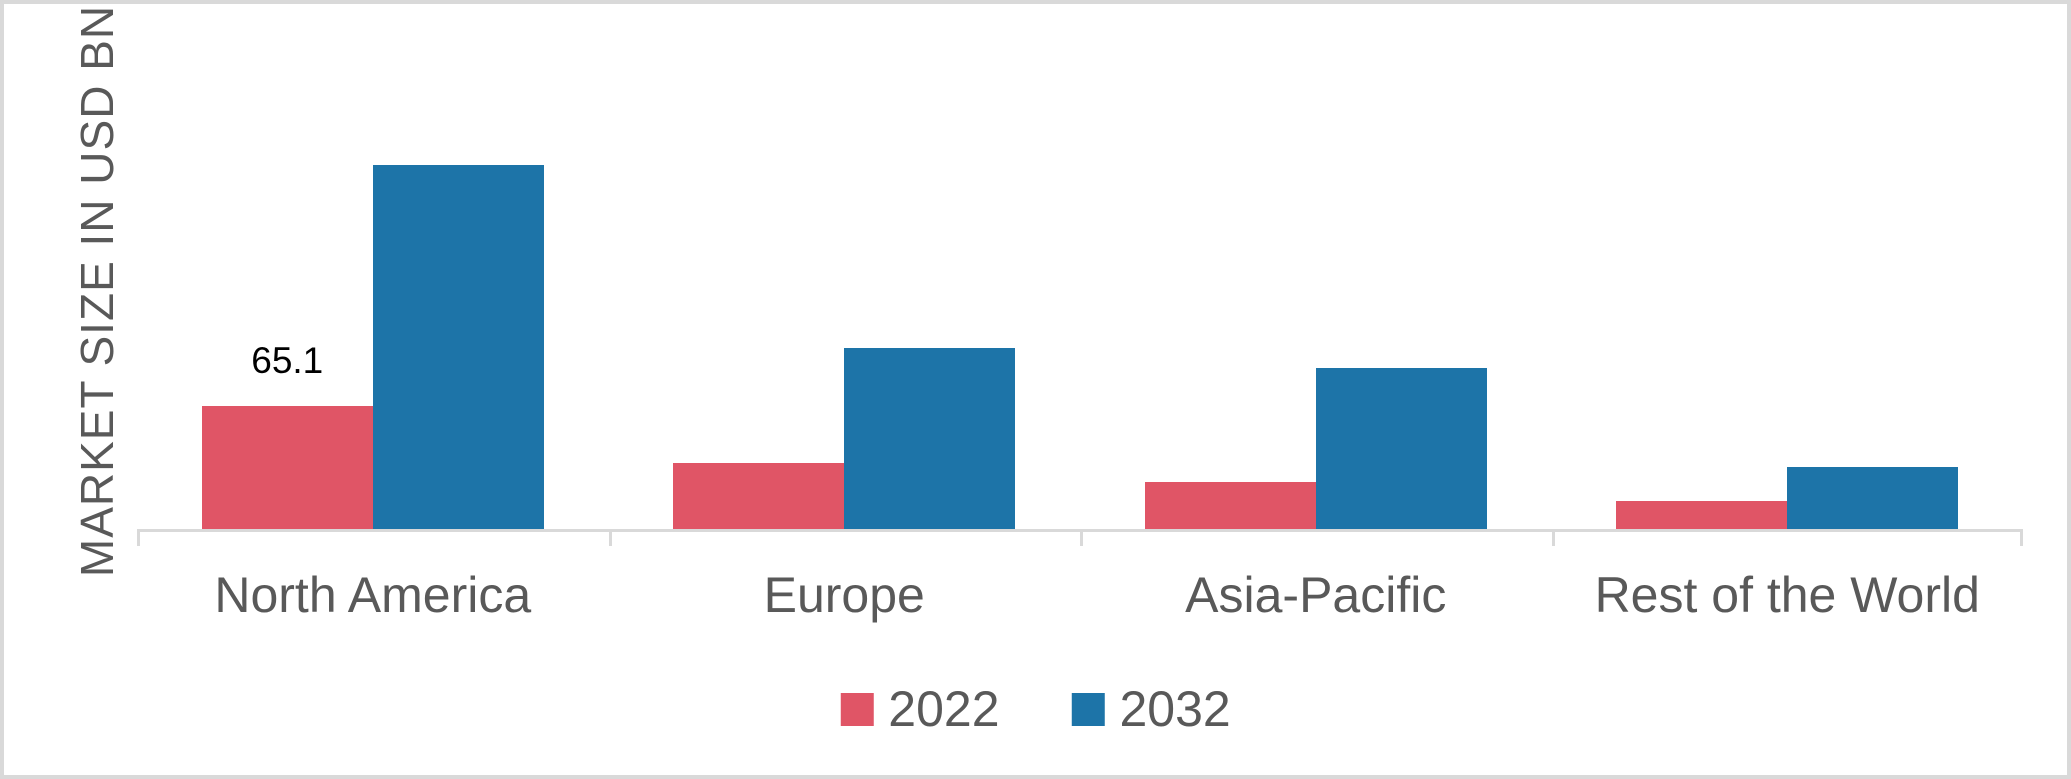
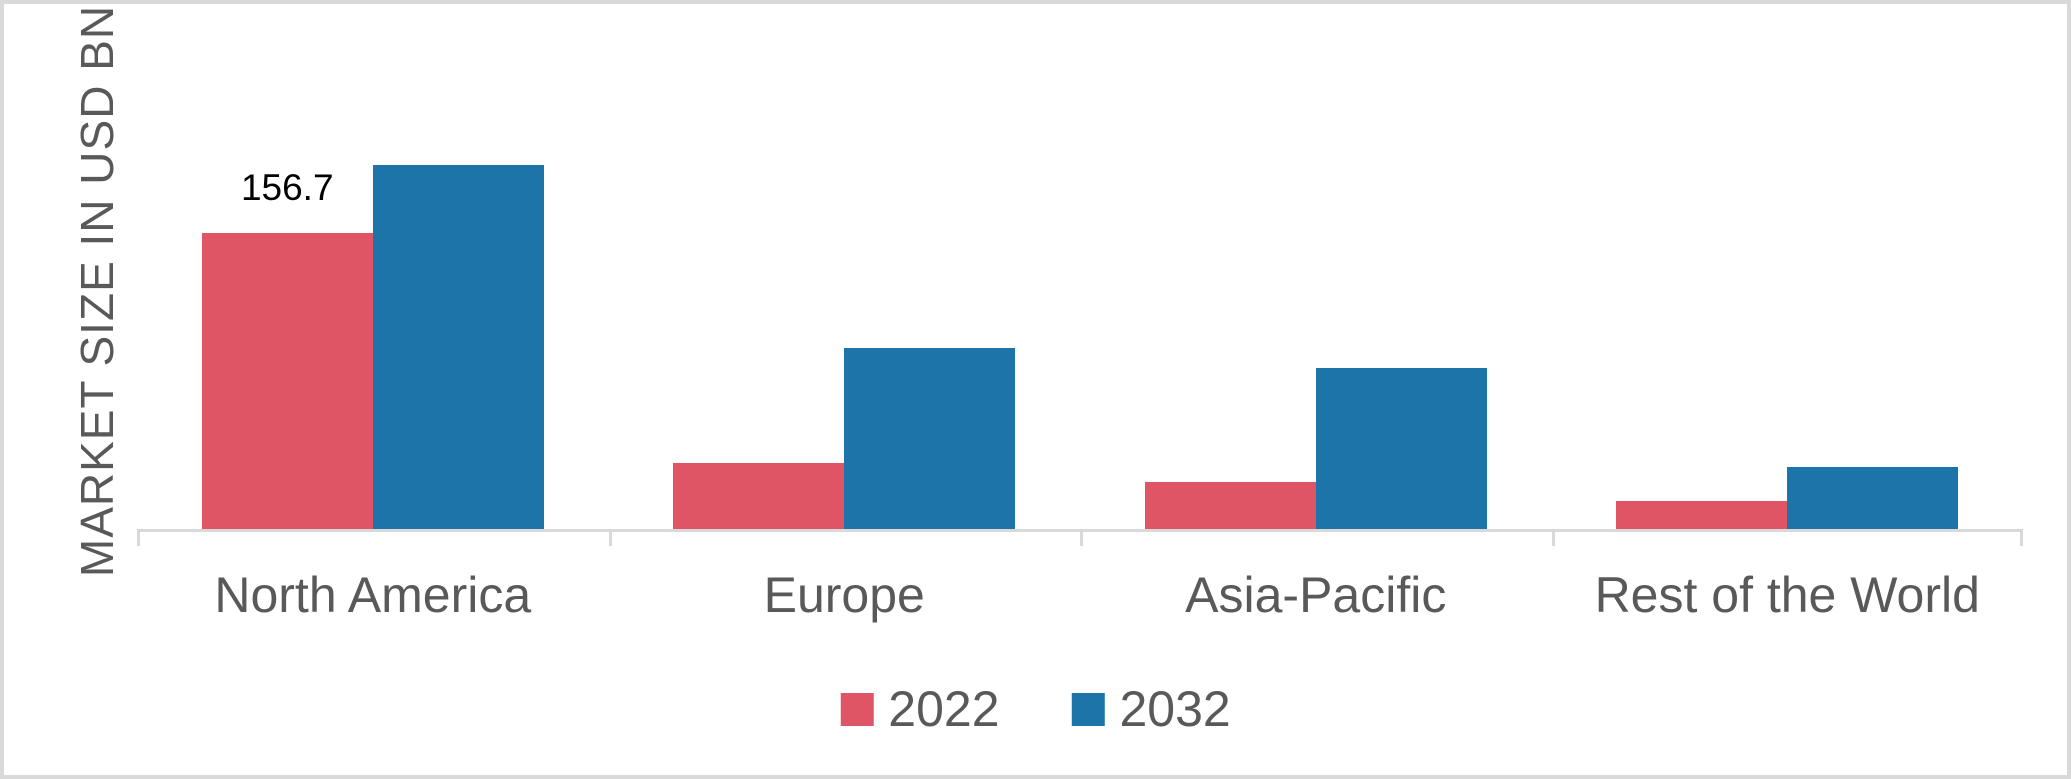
2022/North America: 65.1 -> 156.7
